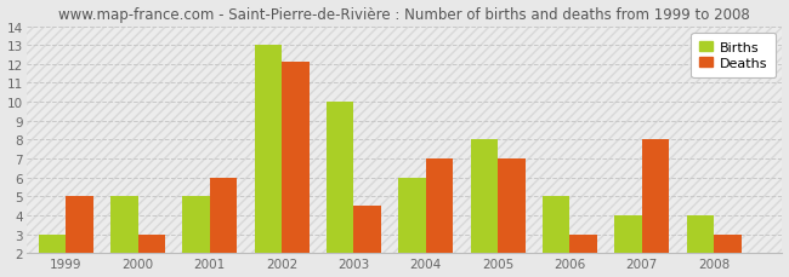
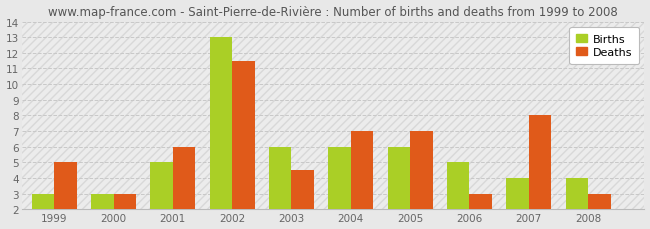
Births/2000: 5 -> 3
Deaths/2002: 12.1 -> 11.5
Births/2003: 10 -> 6
Births/2005: 8 -> 6
